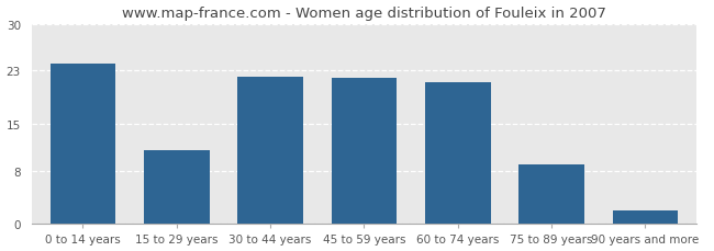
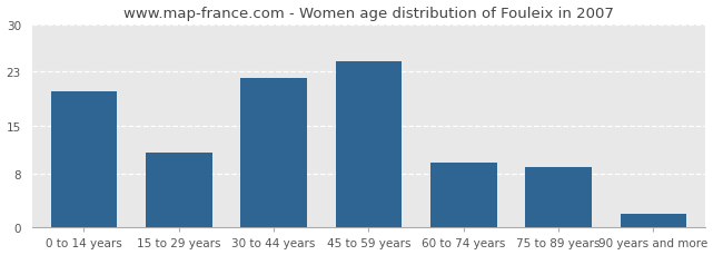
0 to 14 years: 24.0 -> 20.0
45 to 59 years: 21.8 -> 24.5
60 to 74 years: 21.2 -> 9.5
